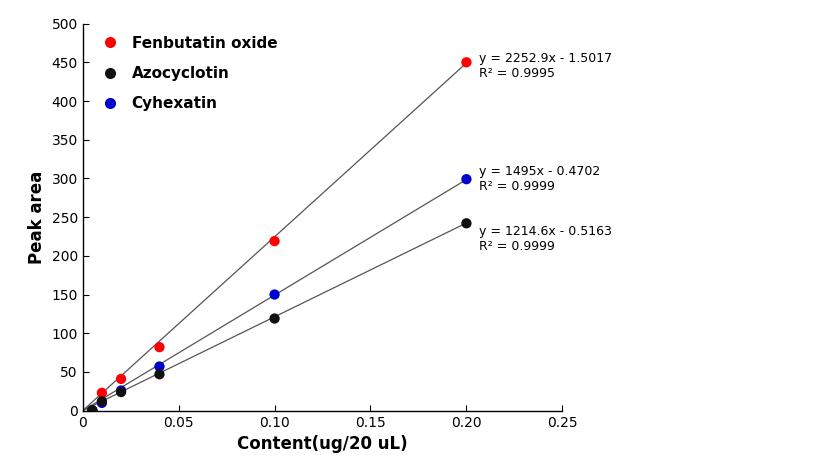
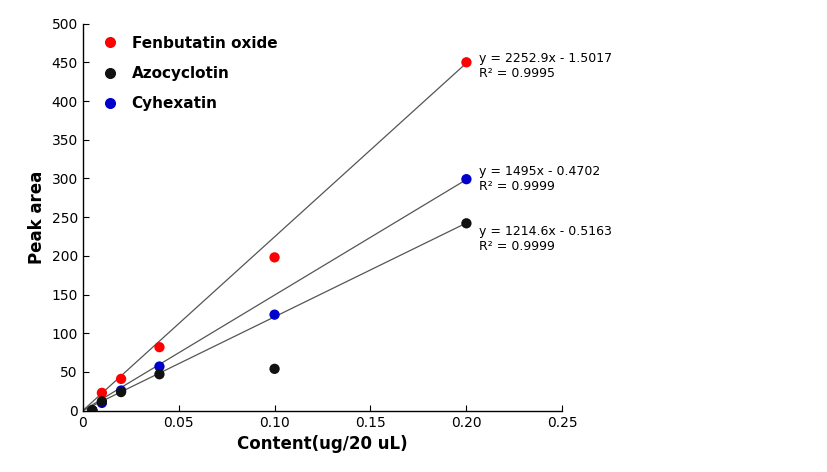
Fenbutatin oxide/0.10: 219 -> 198
Cyhexatin/0.10: 150 -> 124
Azocyclotin/0.10: 119 -> 54
